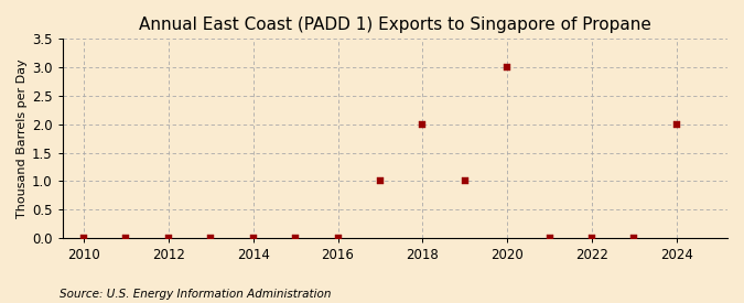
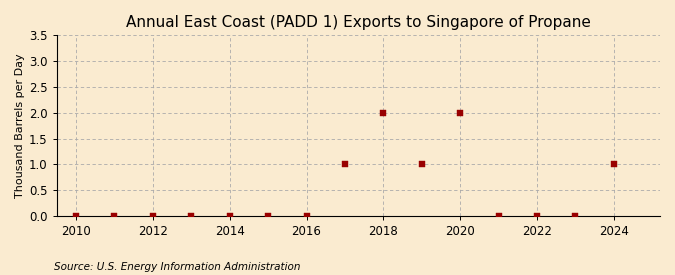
2020: 3 -> 2
2024: 2 -> 1
